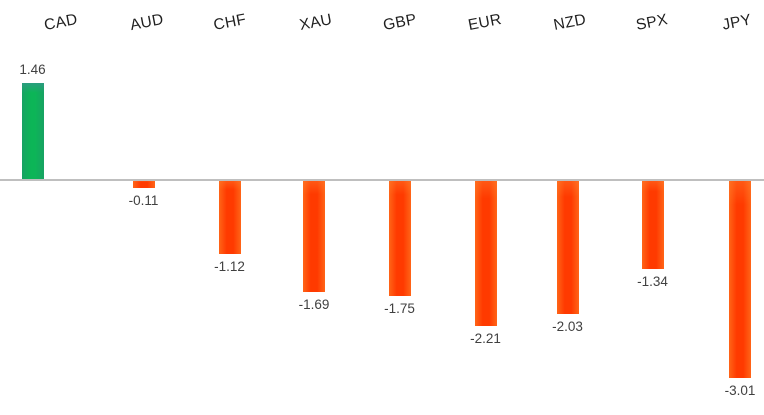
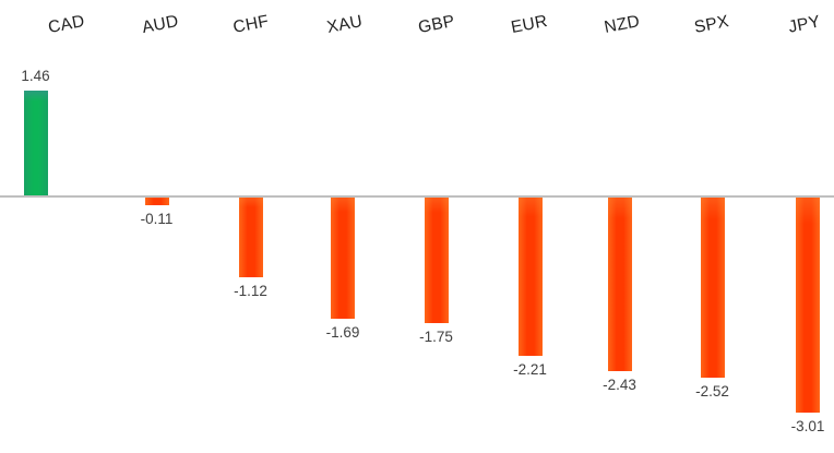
NZD: -2.03 -> -2.43
SPX: -1.34 -> -2.52
